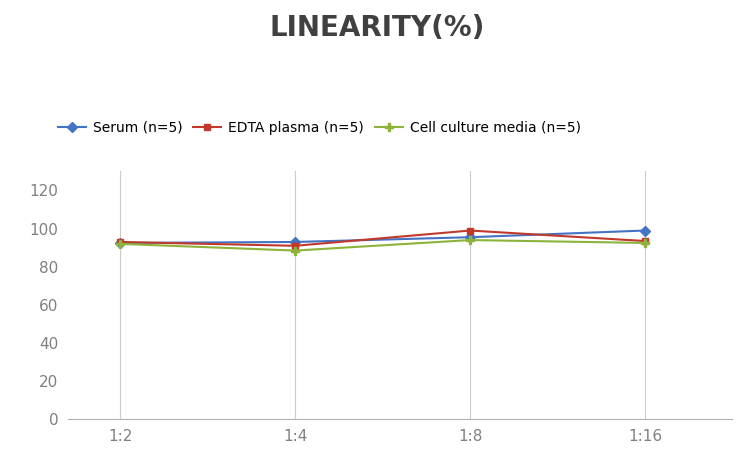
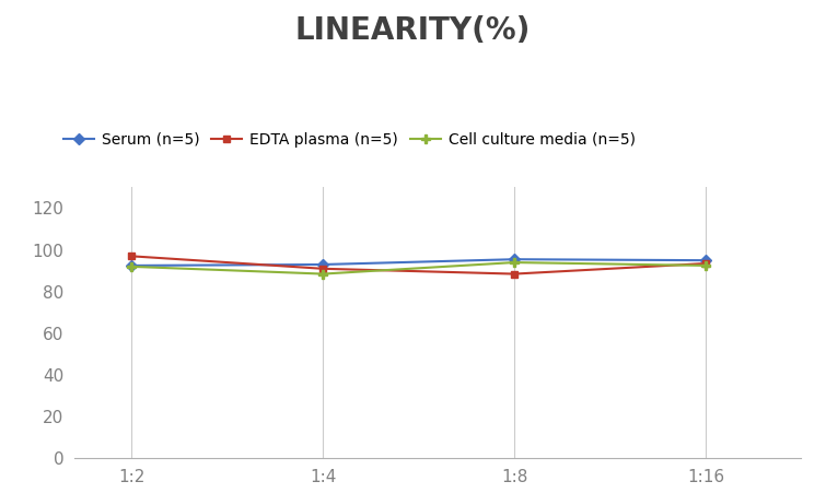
EDTA plasma (n=5)/1:2: 93 -> 97
EDTA plasma (n=5)/1:8: 99 -> 88
Serum (n=5)/1:16: 99 -> 95
